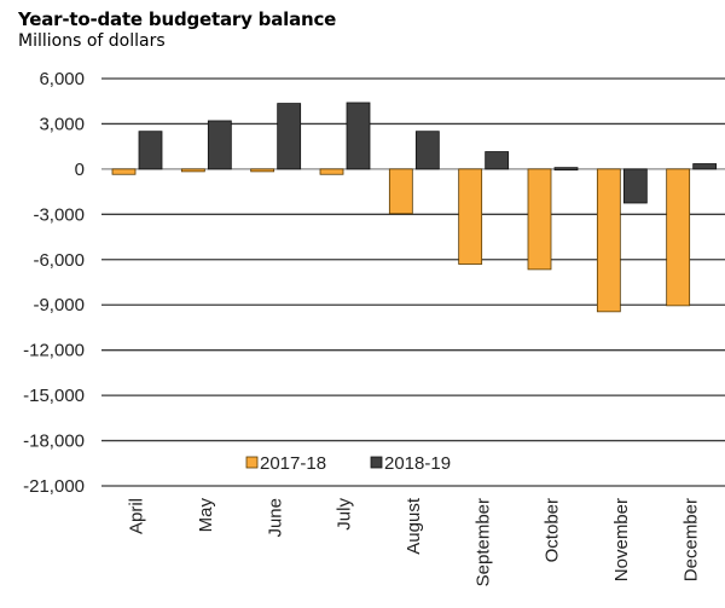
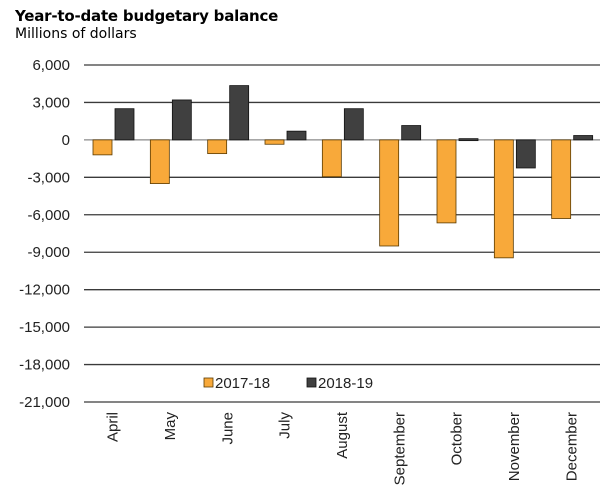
2017-18/April: -400 -> -1200
2017-18/May: -100 -> -3500
2017-18/June: -100 -> -1100
2018-19/July: 4400 -> 700
2017-18/September: -6300 -> -8500
2017-18/December: -9000 -> -6300
